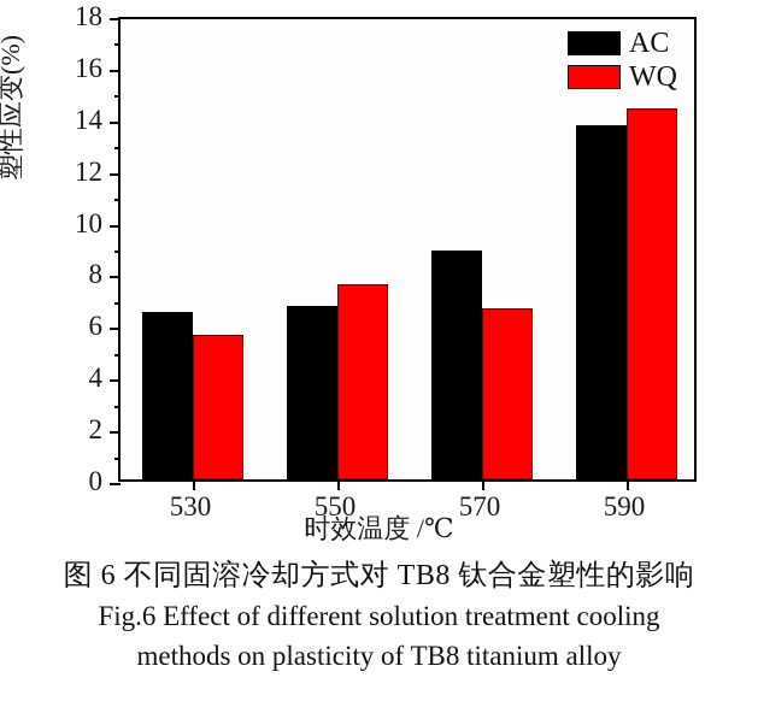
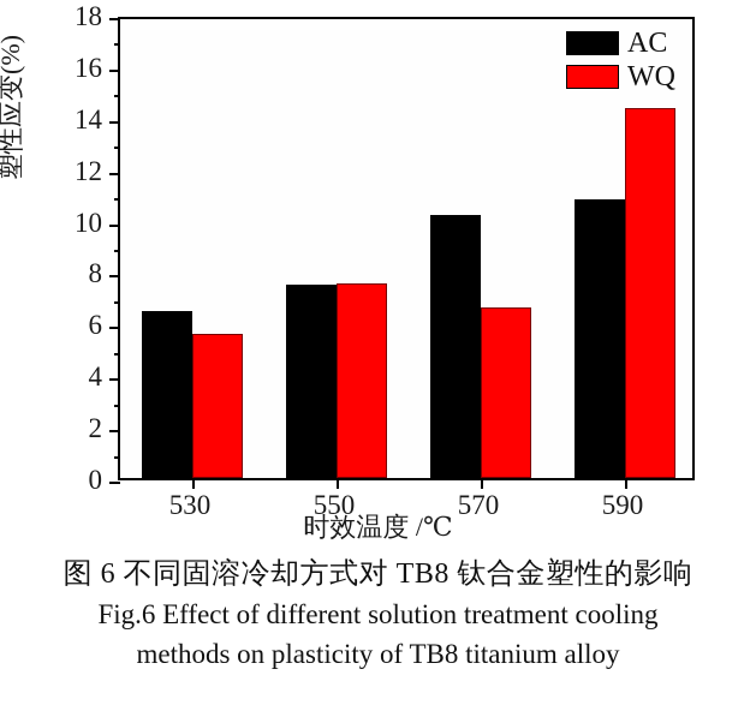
AC/550: 6.7 -> 7.5
AC/570: 8.8 -> 10.2
AC/590: 13.7 -> 10.8
